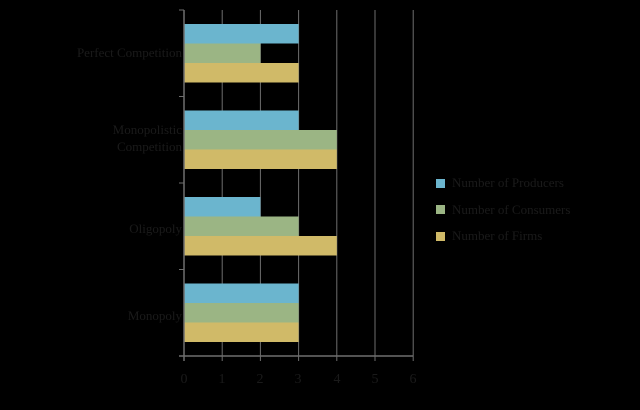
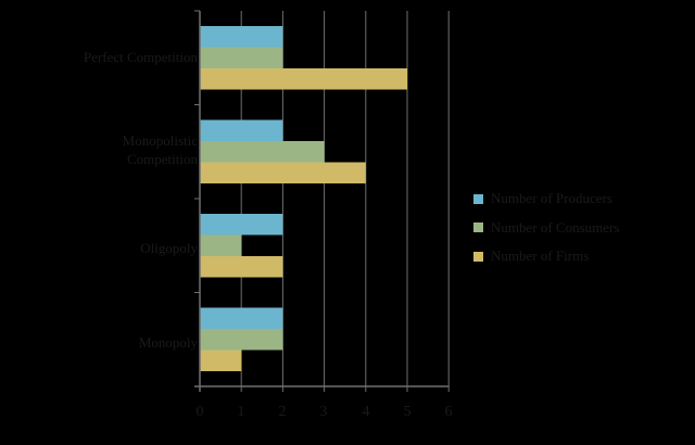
Number of Producers/Perfect Competition: 3 -> 2
Number of Firms/Perfect Competition: 3 -> 5
Number of Producers/Monopolistic Competition: 3 -> 2
Number of Consumers/Monopolistic Competition: 4 -> 3
Number of Consumers/Oligopoly: 3 -> 1
Number of Firms/Oligopoly: 4 -> 2
Number of Producers/Monopoly: 3 -> 2
Number of Consumers/Monopoly: 3 -> 2
Number of Firms/Monopoly: 3 -> 1
